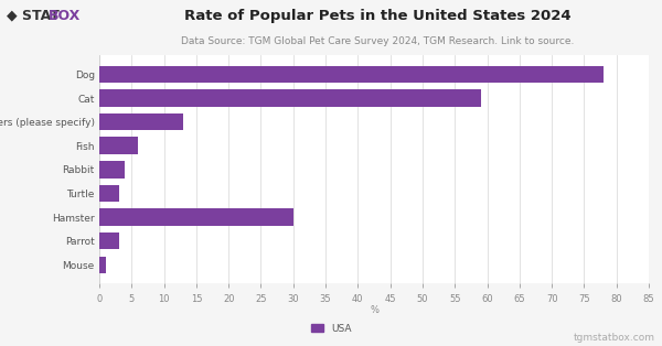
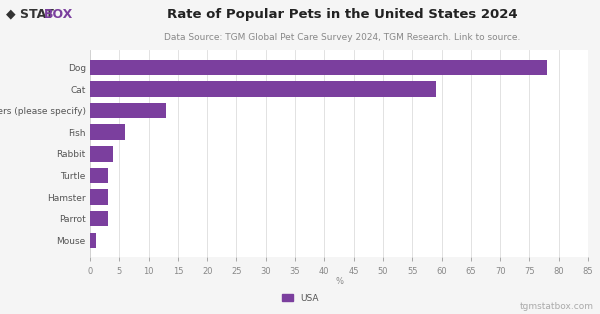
Hamster: 30 -> 3
